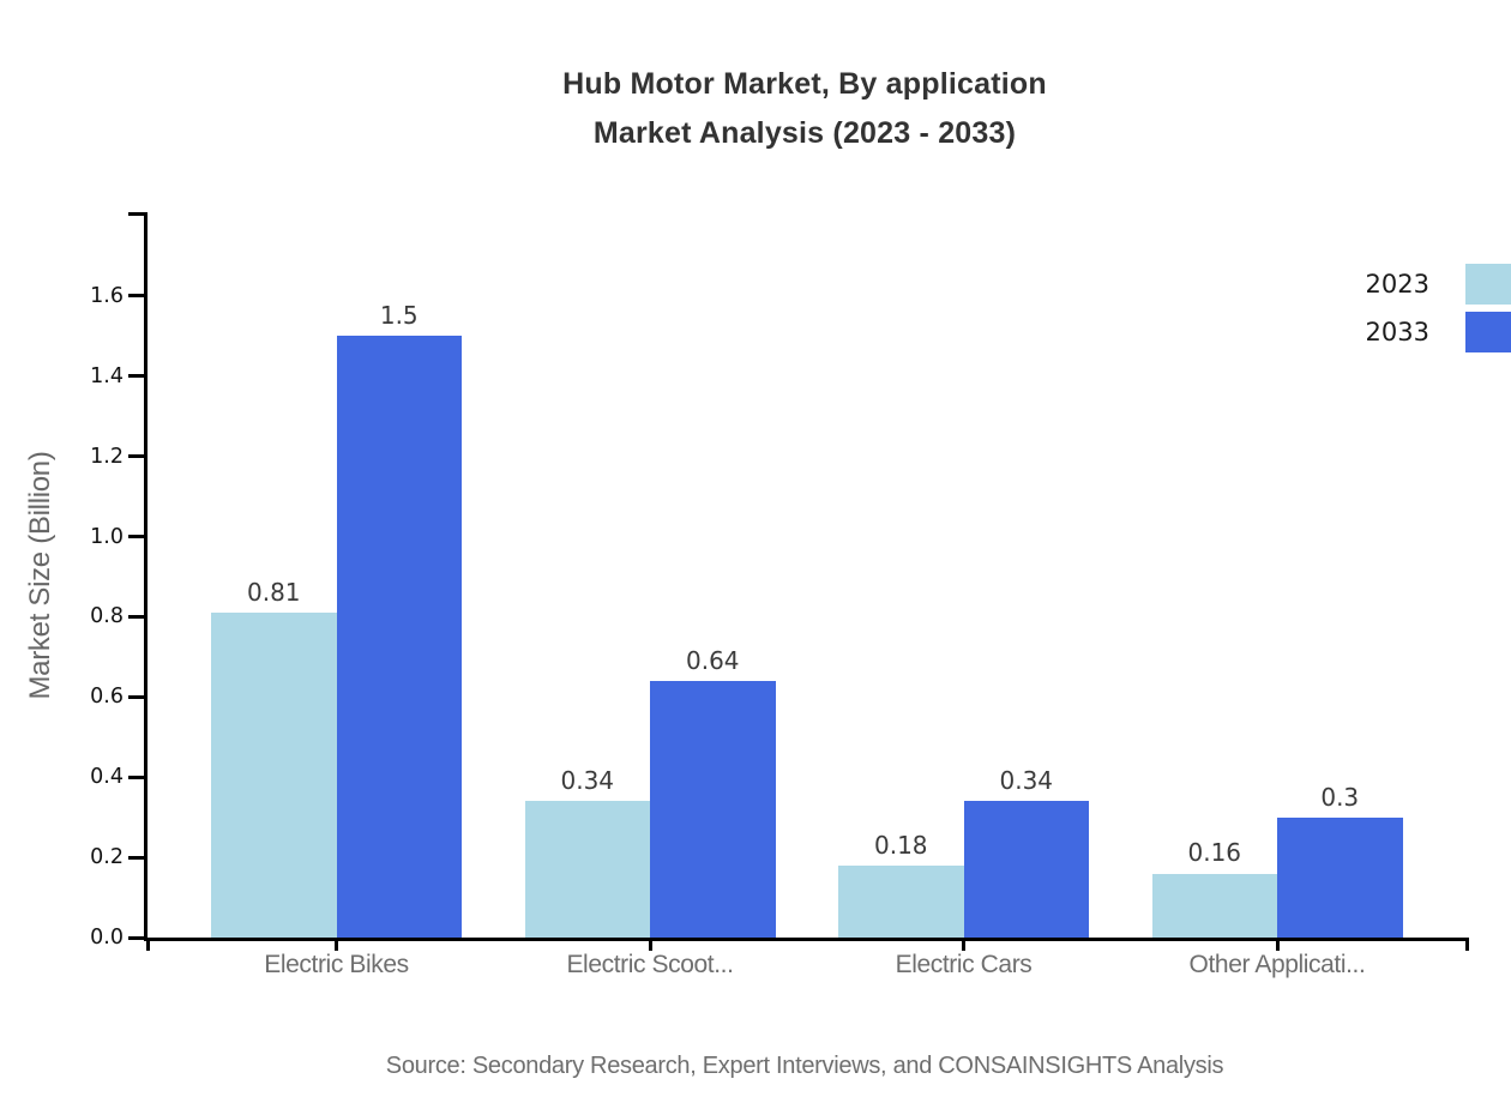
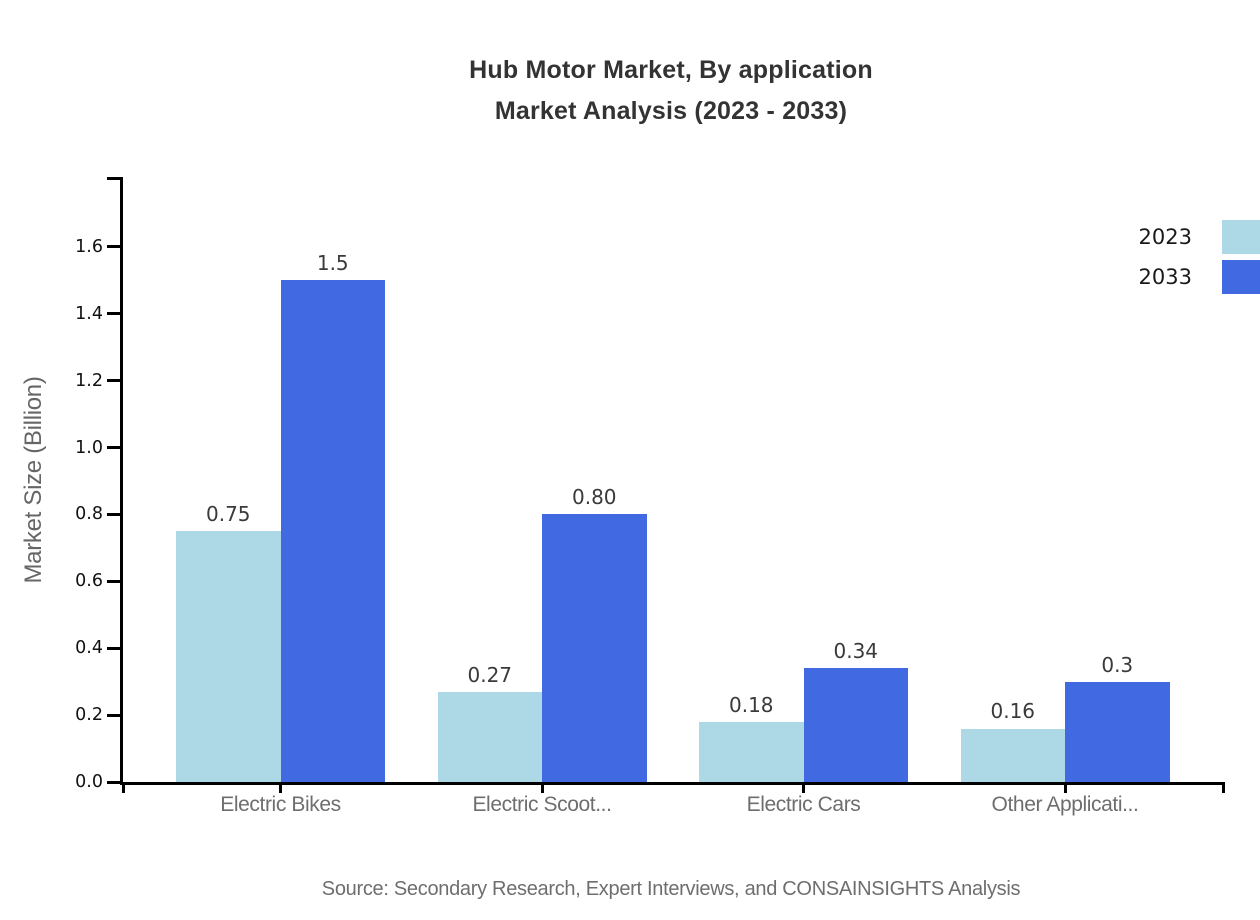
2023/Electric Bikes: 0.81 -> 0.75
2023/Electric Scoot...: 0.34 -> 0.27
2033/Electric Scoot...: 0.64 -> 0.80
